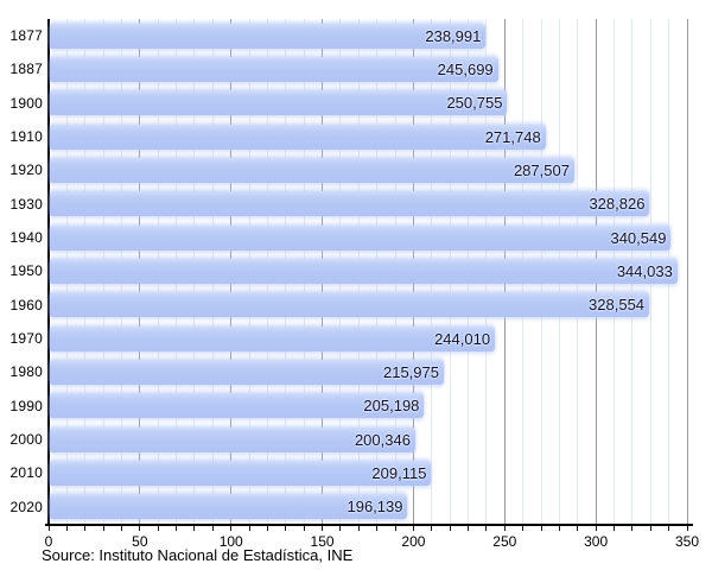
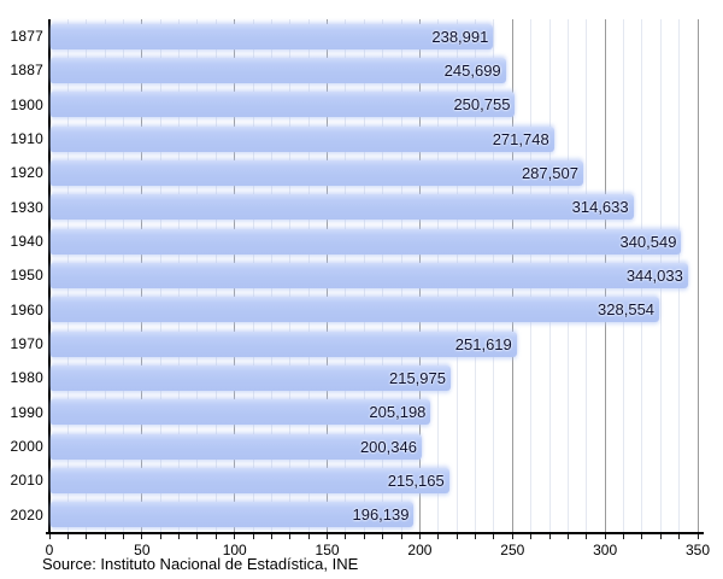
1930: 328,826 -> 314,633
1970: 244,010 -> 251,619
2010: 209,115 -> 215,165
